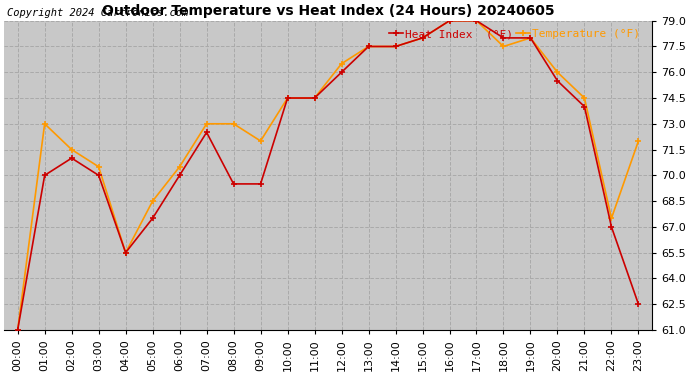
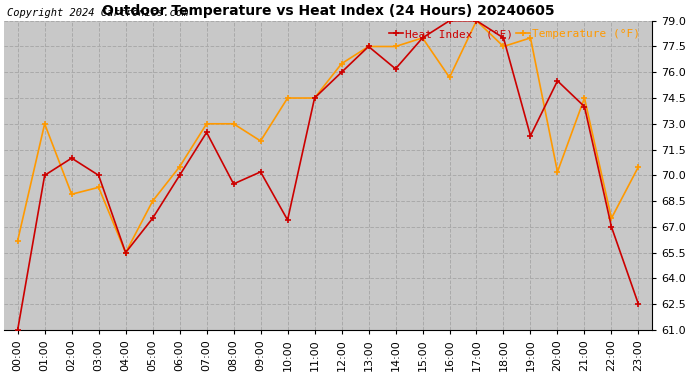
Temperature (°F)/00:00: 61.0 -> 66.2
Temperature (°F)/02:00: 71.5 -> 68.9
Temperature (°F)/03:00: 70.5 -> 69.3
Heat Index (°F)/09:00: 69.5 -> 70.2
Heat Index (°F)/10:00: 74.5 -> 67.4
Heat Index (°F)/14:00: 77.5 -> 76.2
Temperature (°F)/16:00: 79.0 -> 75.7
Heat Index (°F)/19:00: 78.0 -> 72.3
Temperature (°F)/20:00: 76.0 -> 70.2
Temperature (°F)/23:00: 72.0 -> 70.5
